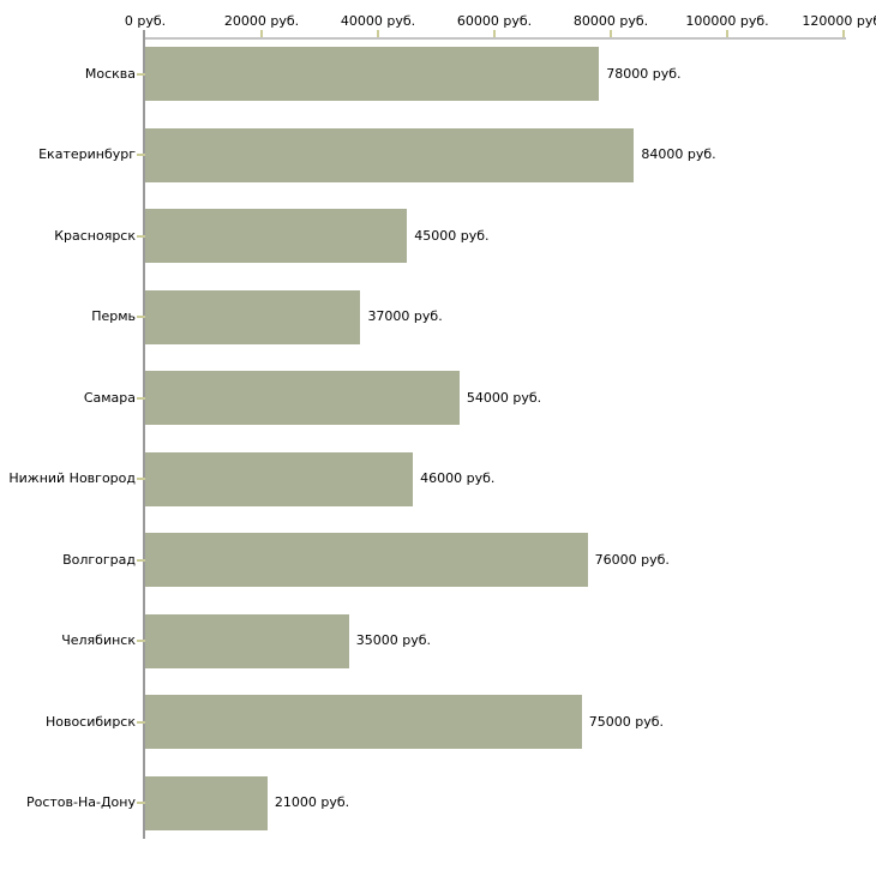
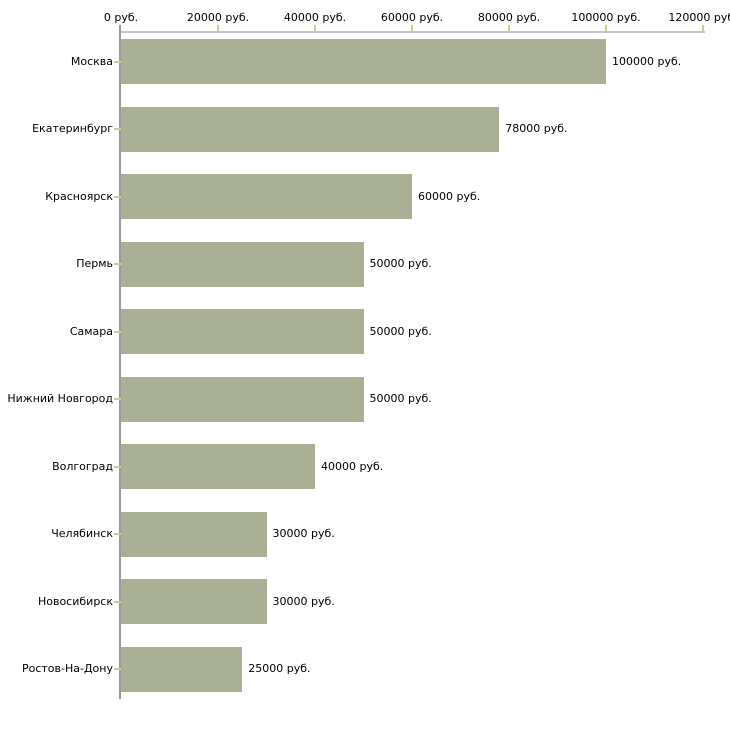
Москва: 78000 -> 100000
Екатеринбург: 84000 -> 78000
Красноярск: 45000 -> 60000
Пермь: 37000 -> 50000
Самара: 54000 -> 50000
Нижний Новгород: 46000 -> 50000
Волгоград: 76000 -> 40000
Челябинск: 35000 -> 30000
Новосибирск: 75000 -> 30000
Ростов-На-Дону: 21000 -> 25000
